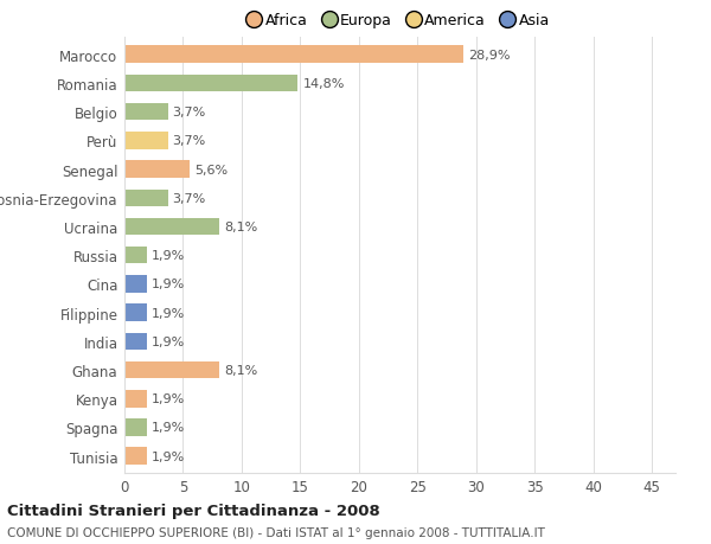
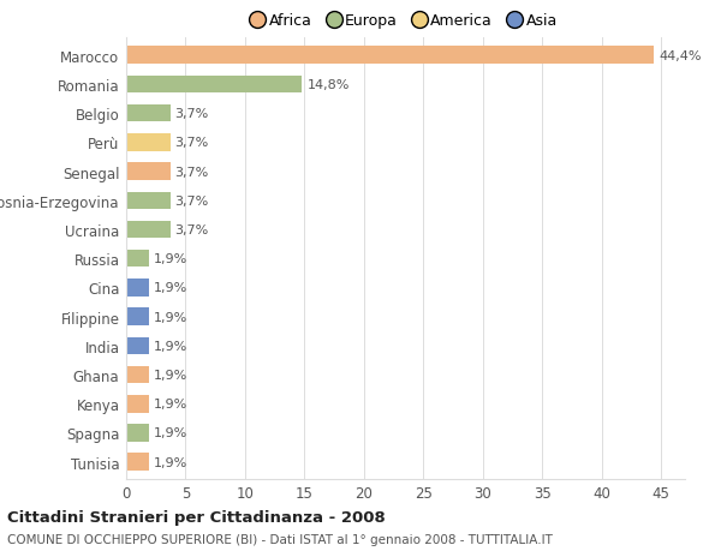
Marocco: 28,9% -> 44,4%
Senegal: 5,6% -> 3,7%
Ucraina: 8,1% -> 3,7%
Ghana: 8,1% -> 1,9%
